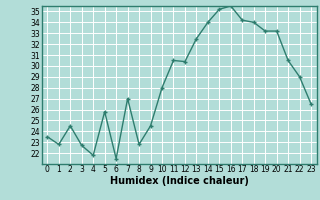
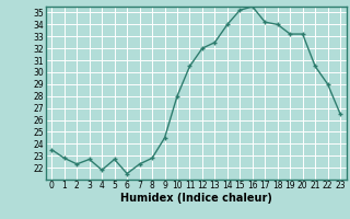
2: 24.5 -> 22.3
5: 25.8 -> 22.7
7: 27.0 -> 22.3
12: 30.4 -> 32.0
